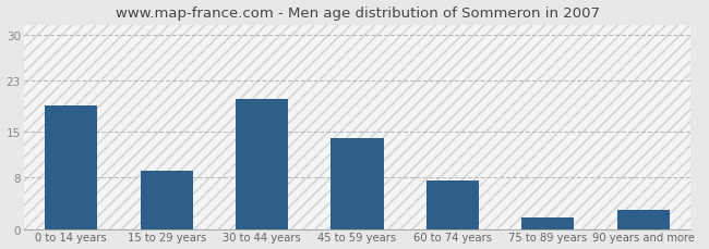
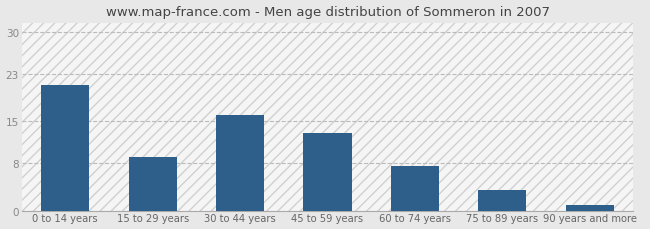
0 to 14 years: 19.0 -> 21.0
30 to 44 years: 20.0 -> 16.0
45 to 59 years: 14.0 -> 13.0
75 to 89 years: 1.8 -> 3.5
90 years and more: 3.0 -> 1.0
